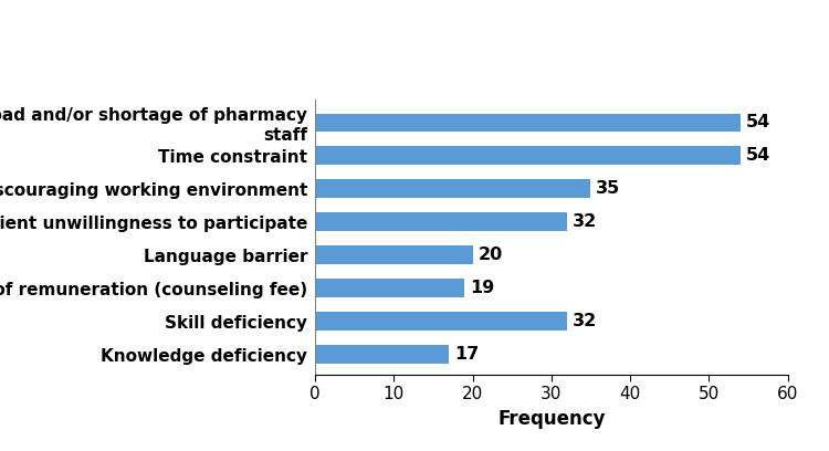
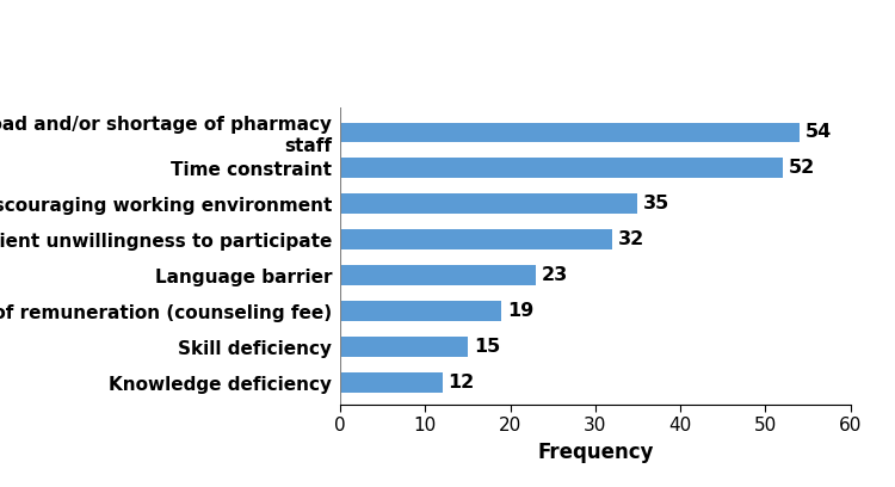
Time constraint: 54 -> 52
Language barrier: 20 -> 23
Skill deficiency: 32 -> 15
Knowledge deficiency: 17 -> 12
